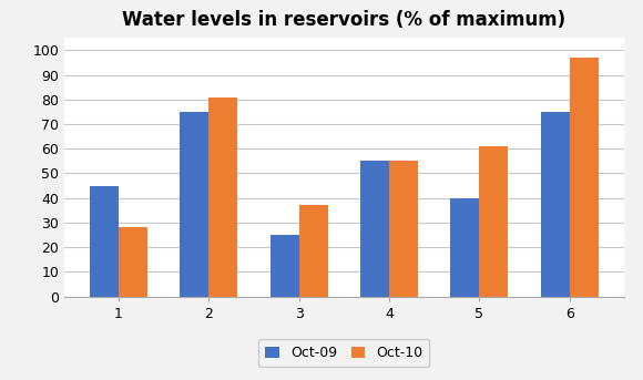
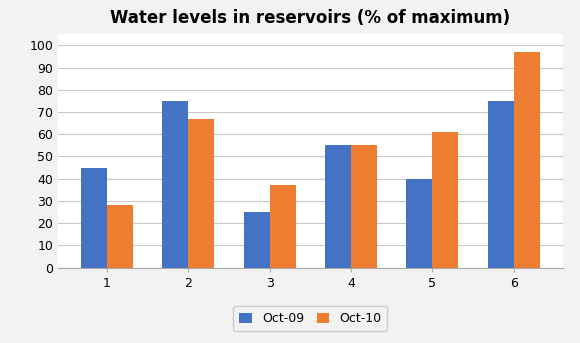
Oct-10/2: 81 -> 67
